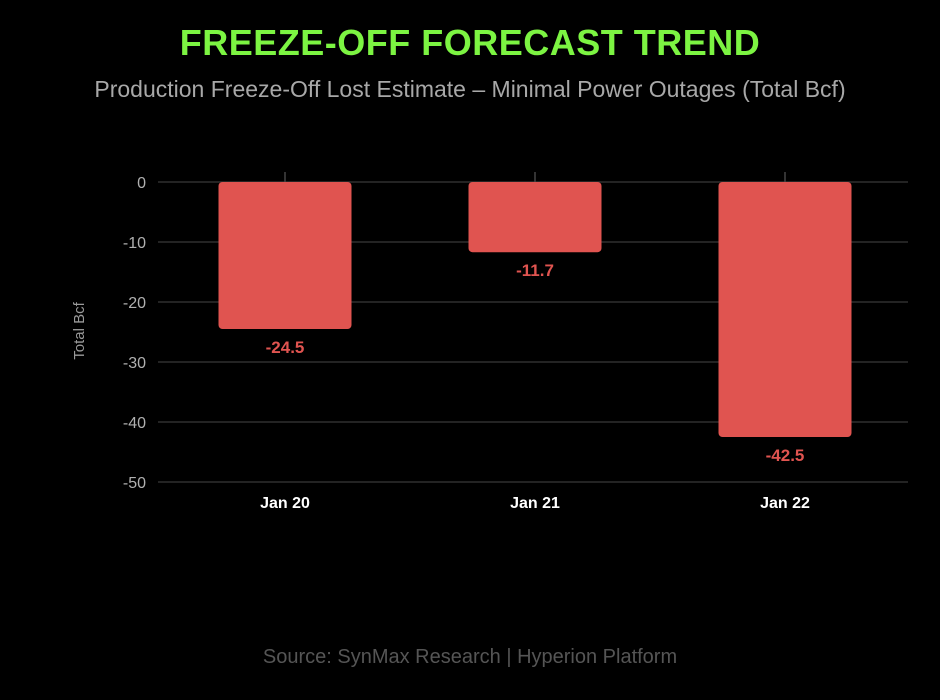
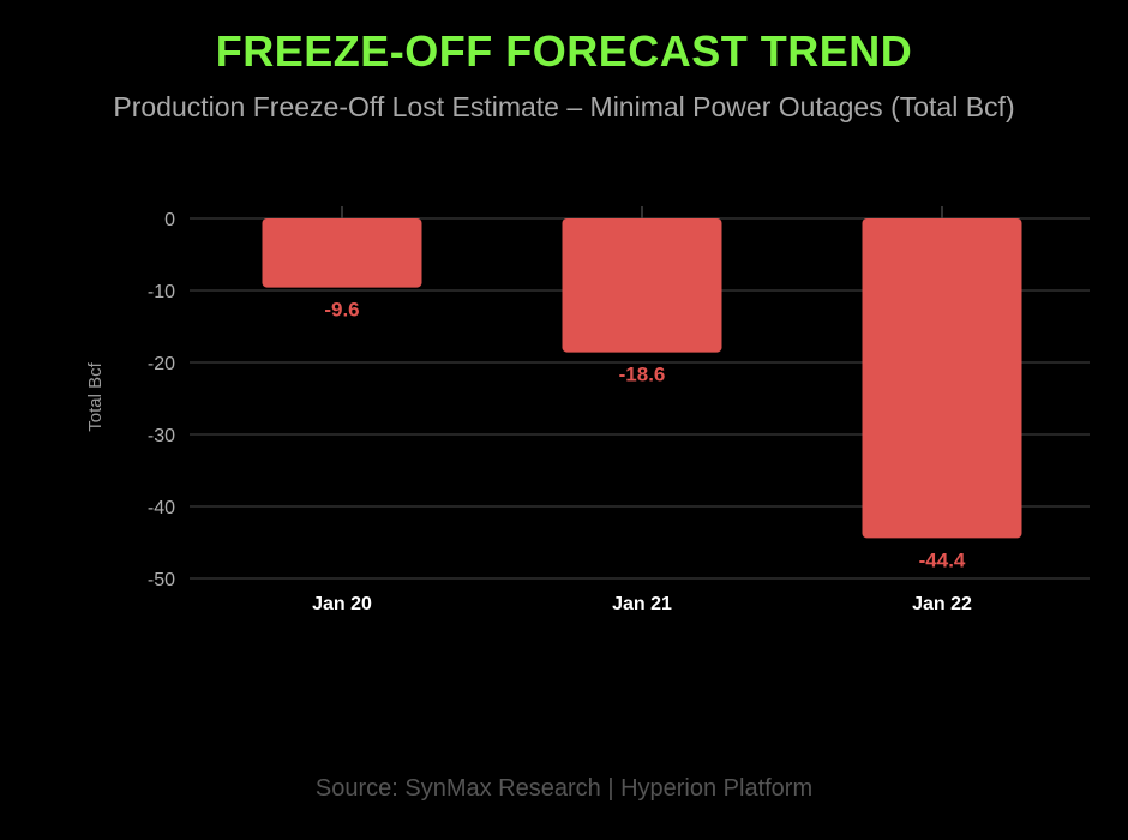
Jan 20: -24.5 -> -9.6
Jan 21: -11.7 -> -18.6
Jan 22: -42.5 -> -44.4
